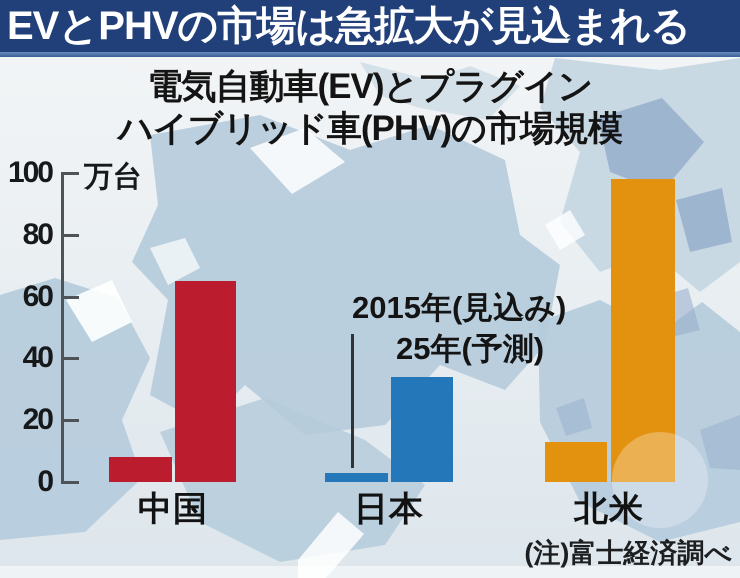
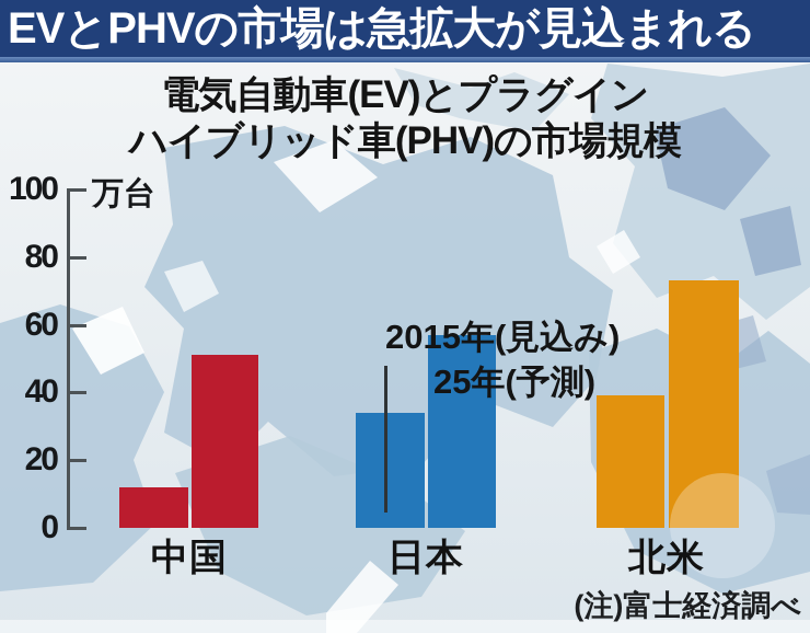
2015年(見込み)/中国: 8 -> 12
25年(予測)/中国: 65 -> 51
2015年(見込み)/日本: 3 -> 34
25年(予測)/日本: 34 -> 57
2015年(見込み)/北米: 13 -> 39
25年(予測)/北米: 98 -> 73
